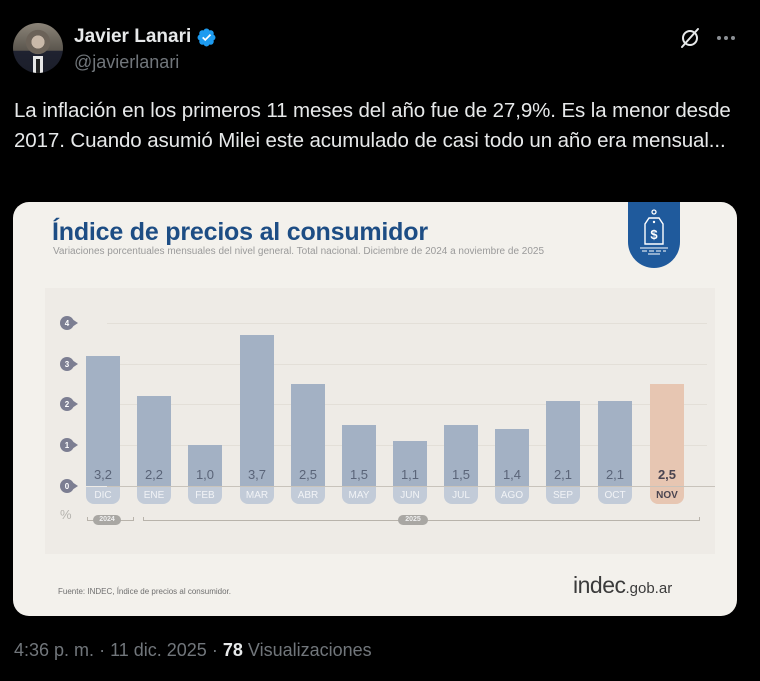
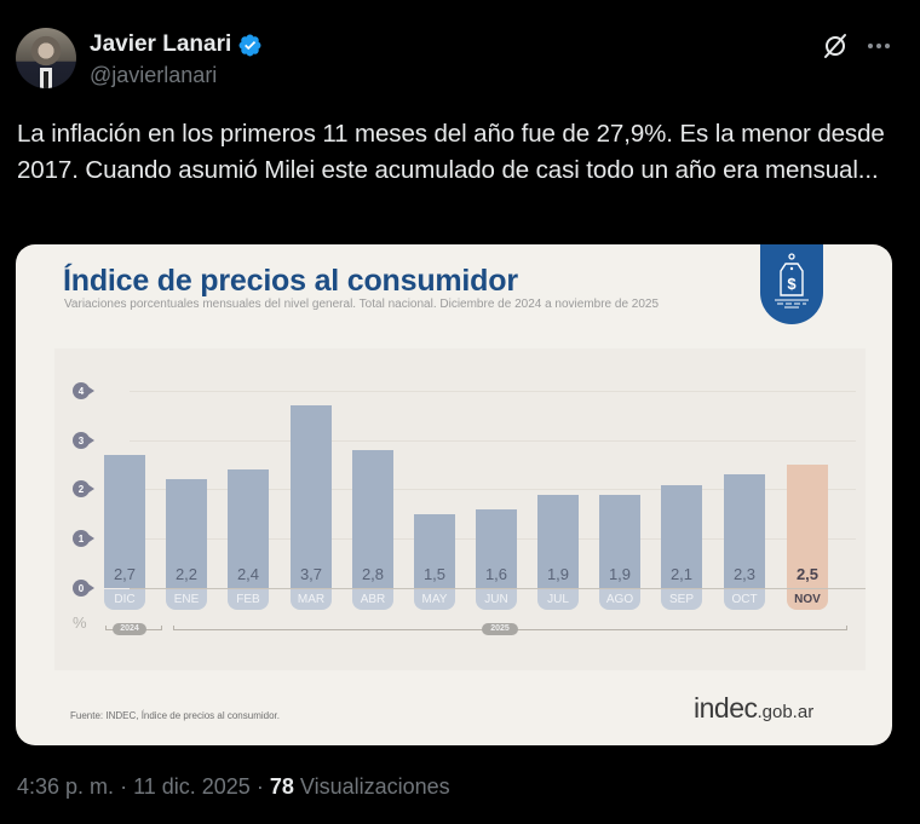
DIC: 3,2 -> 2,7
FEB: 1,0 -> 2,4
ABR: 2,5 -> 2,8
JUN: 1,1 -> 1,6
JUL: 1,5 -> 1,9
AGO: 1,4 -> 1,9
OCT: 2,1 -> 2,3
